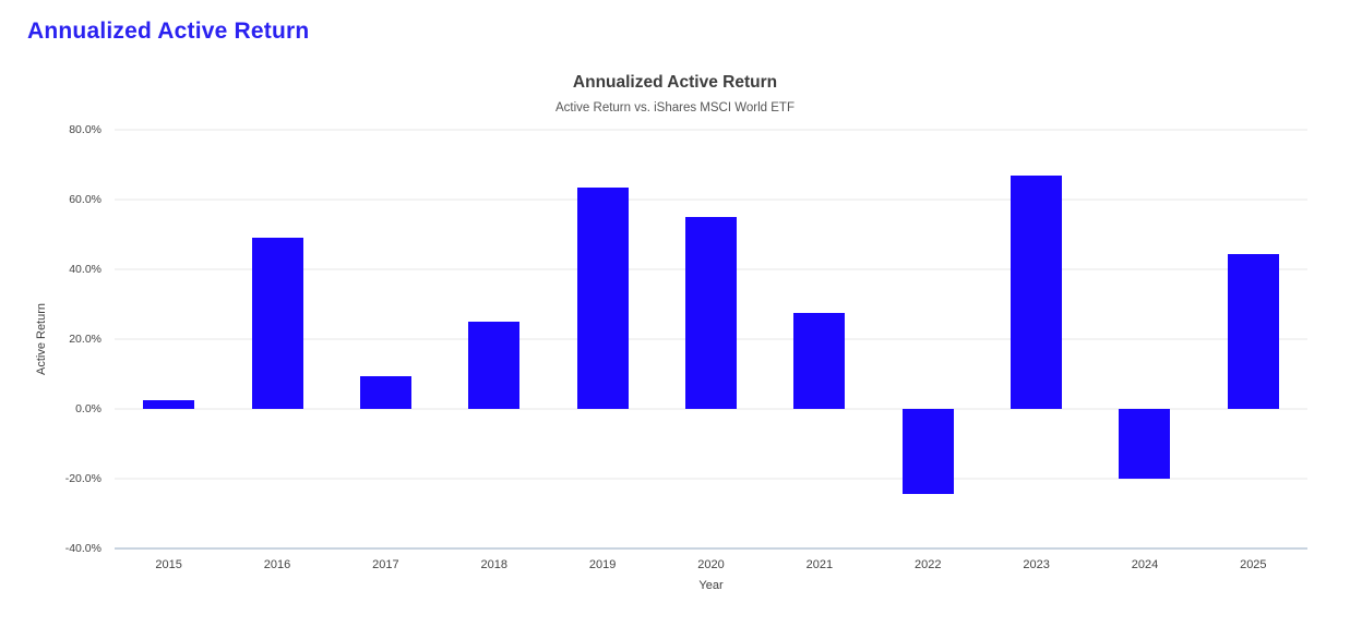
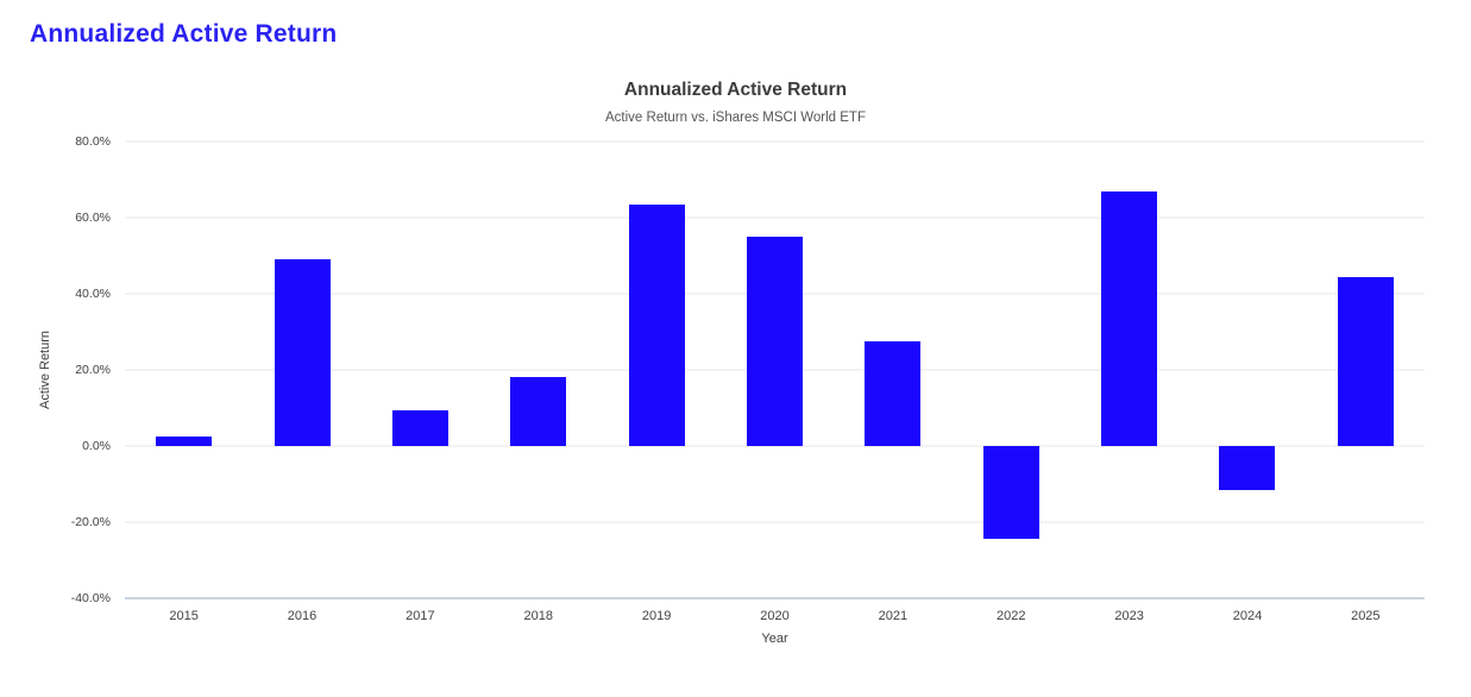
2018: 25% -> 18%
2024: -20% -> -12%
